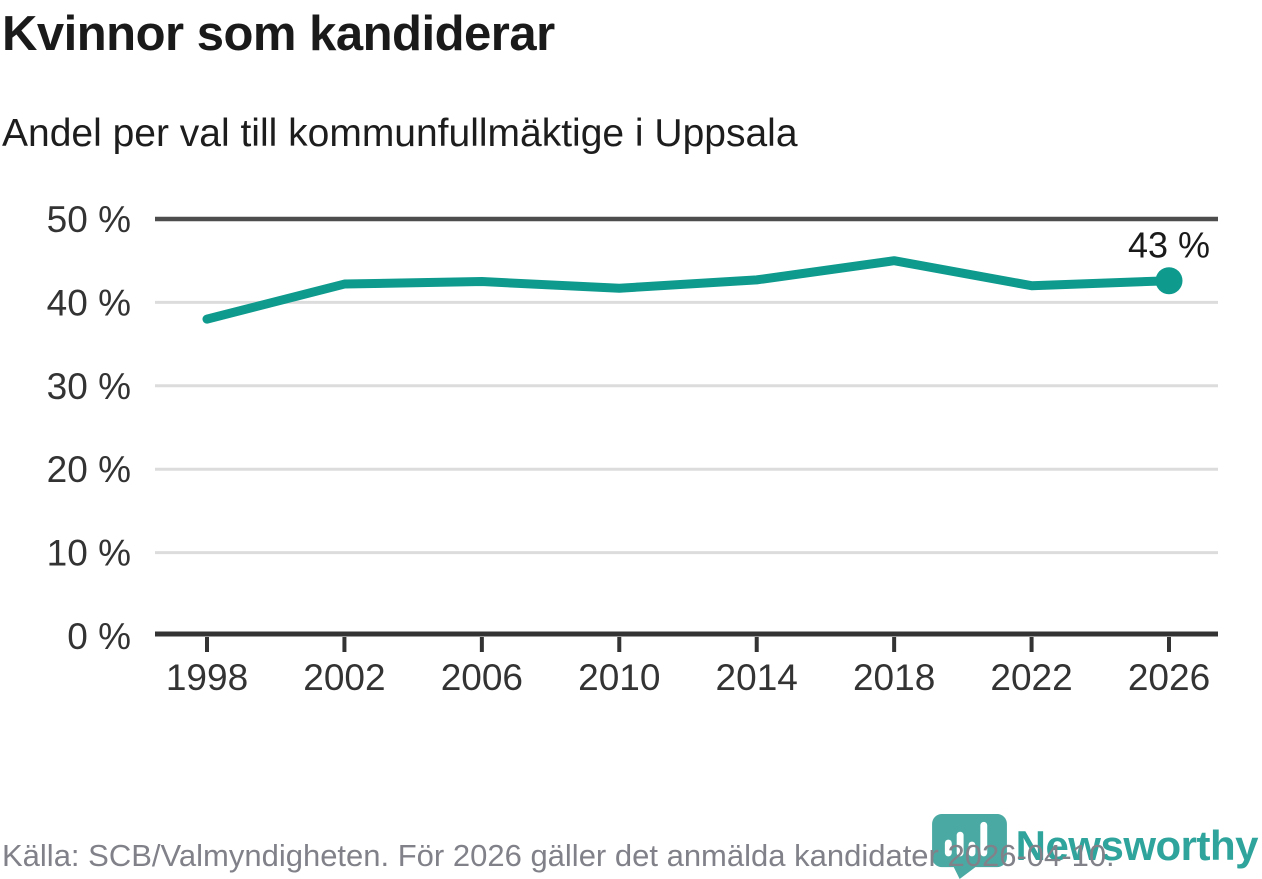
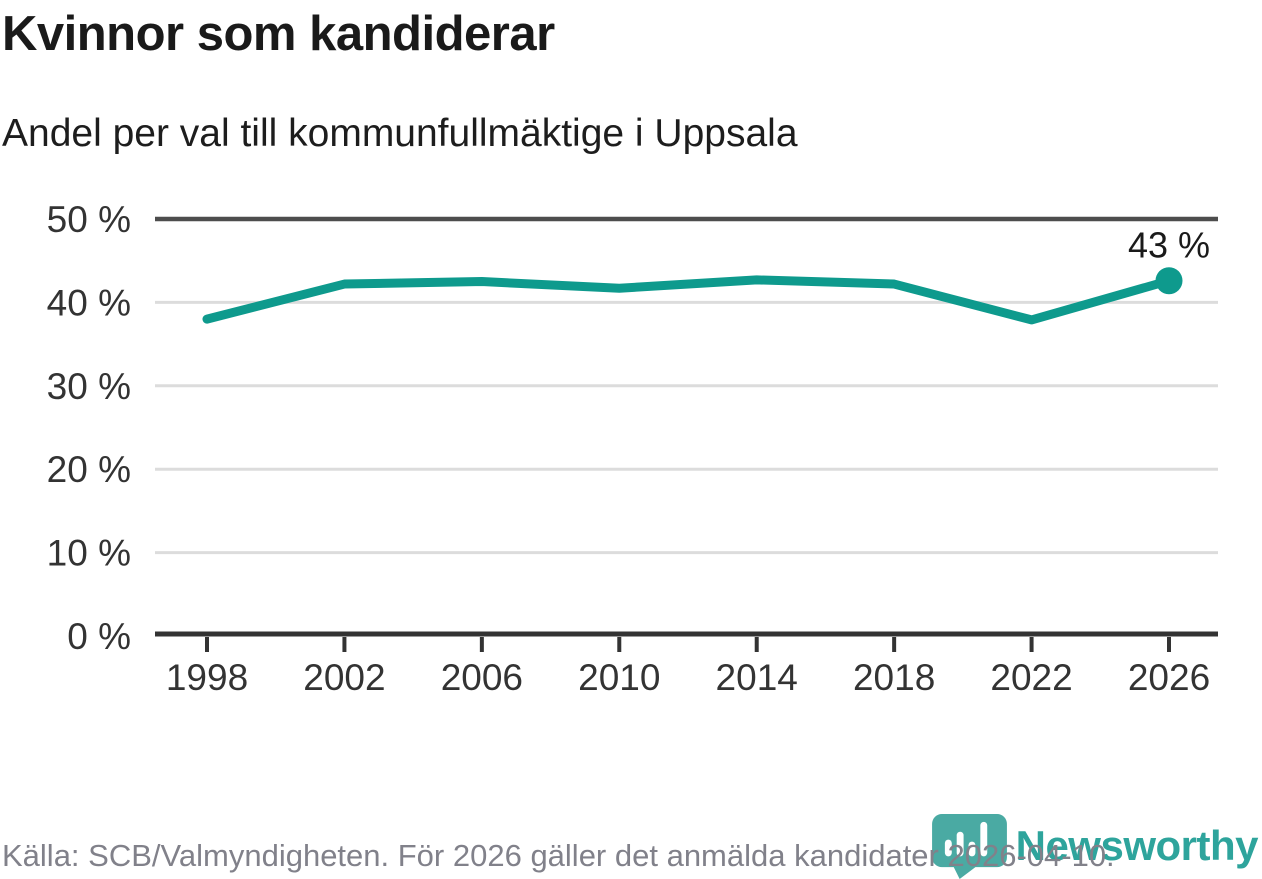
2018: 45% -> 42%
2022: 42% -> 38%
